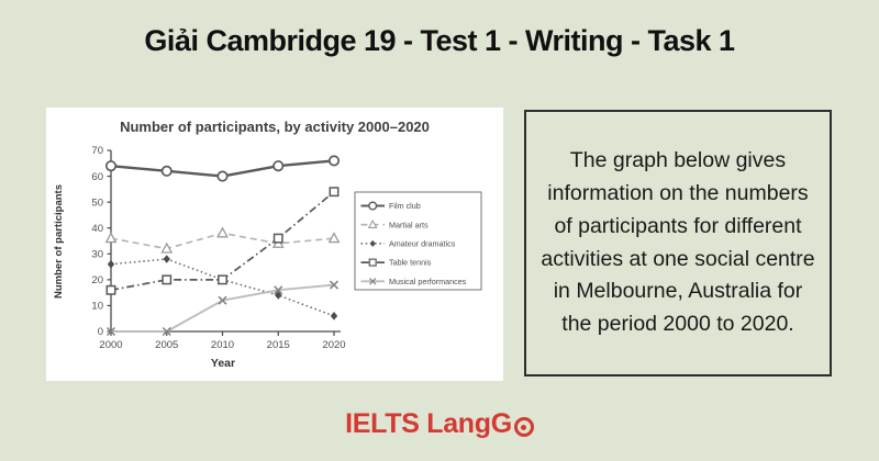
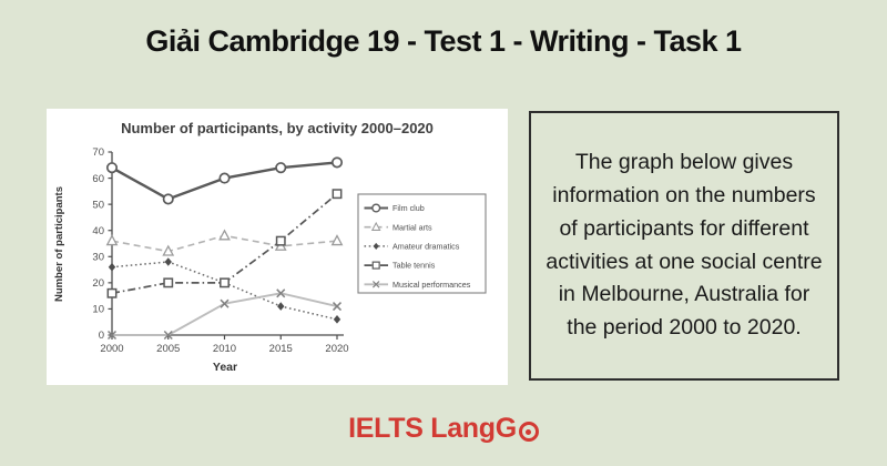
Film club/2005: 62 -> 52
Amateur dramatics/2015: 14 -> 11
Musical performances/2020: 18 -> 11
